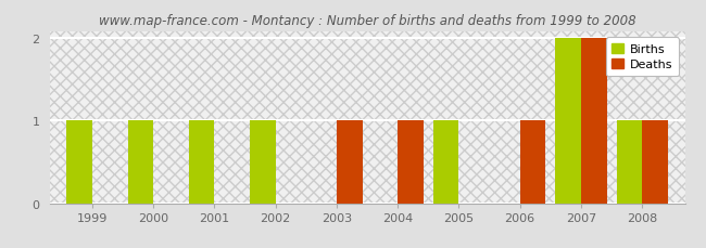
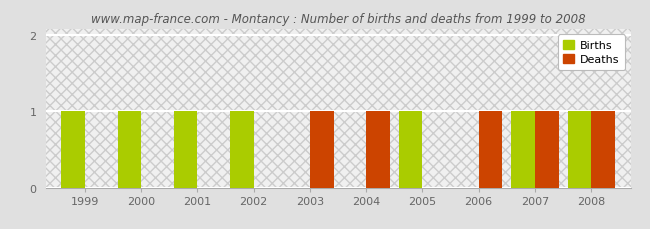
Births/2007: 2 -> 1
Deaths/2007: 2 -> 1
